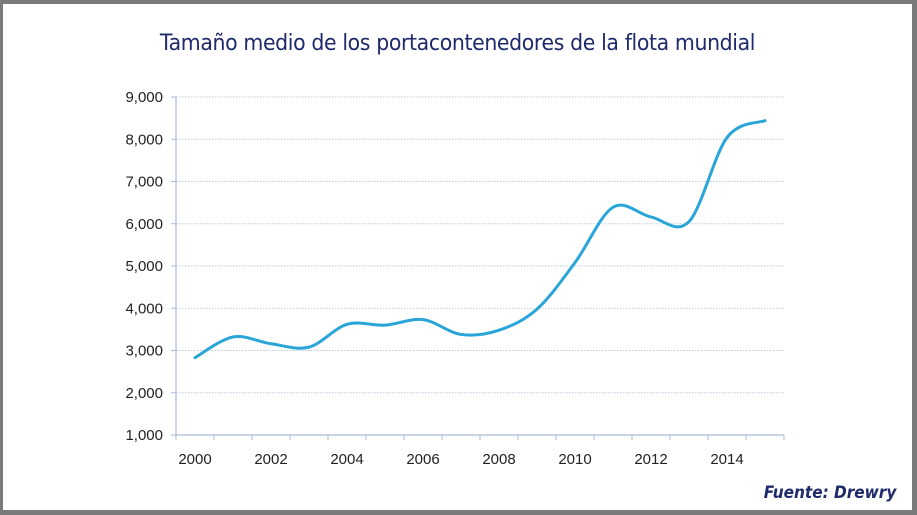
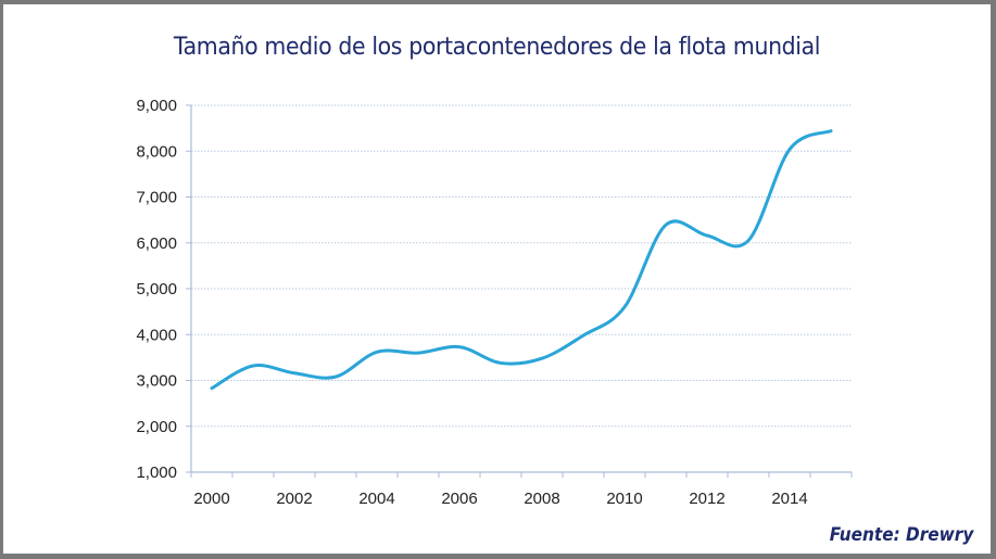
2010: 5100 -> 4600
